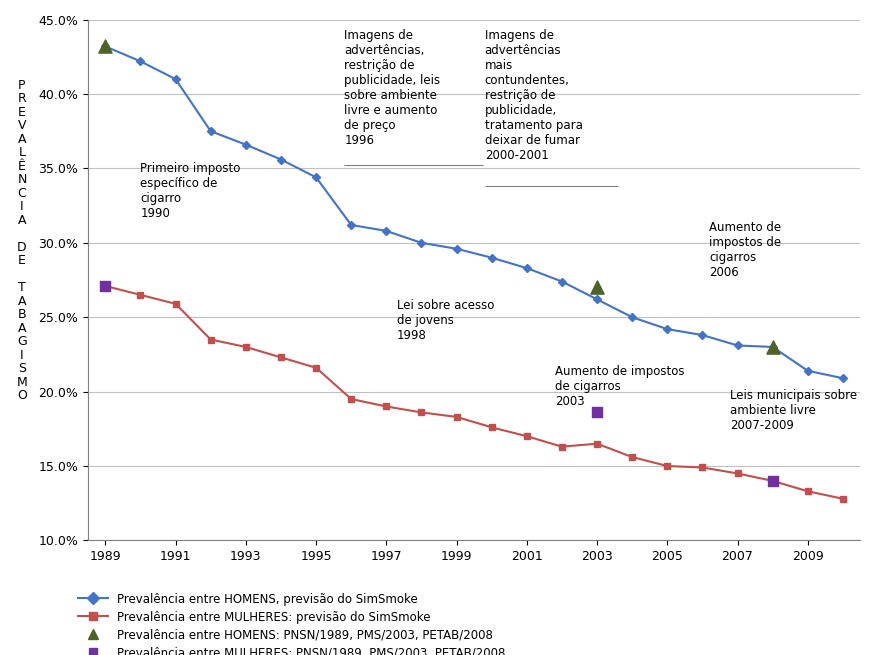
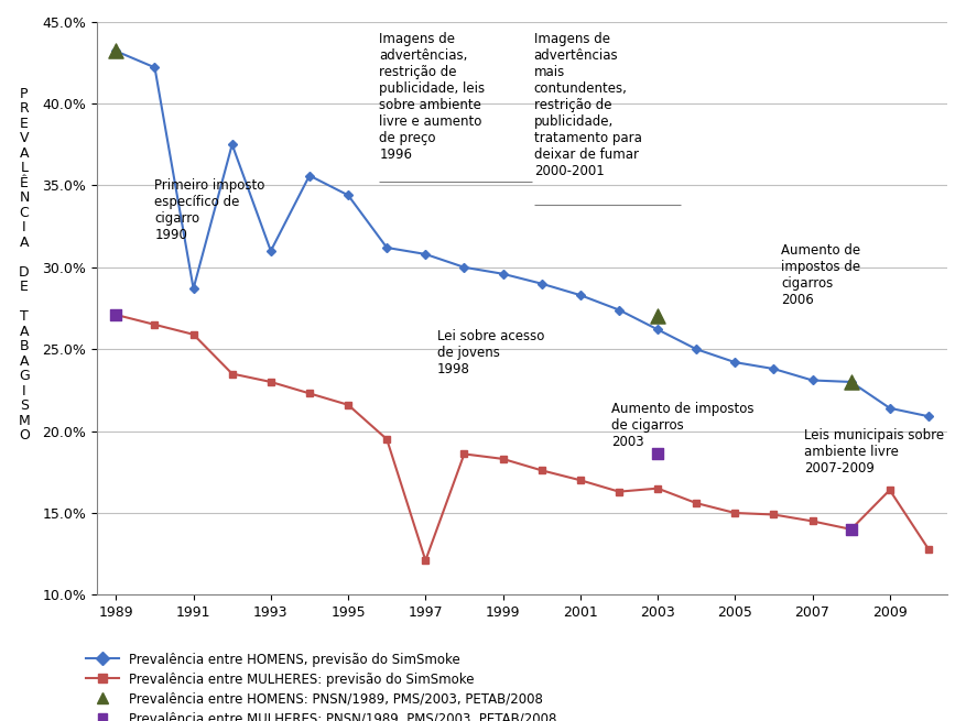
Prevalência entre HOMENS, previsão do SimSmoke/1991: 41.0% -> 28.7%
Prevalência entre HOMENS, previsão do SimSmoke/1993: 36.6% -> 31.0%
Prevalência entre MULHERES: previsão do SimSmoke/1997: 19.0% -> 12.1%
Prevalência entre MULHERES: previsão do SimSmoke/2009: 13.3% -> 16.4%
